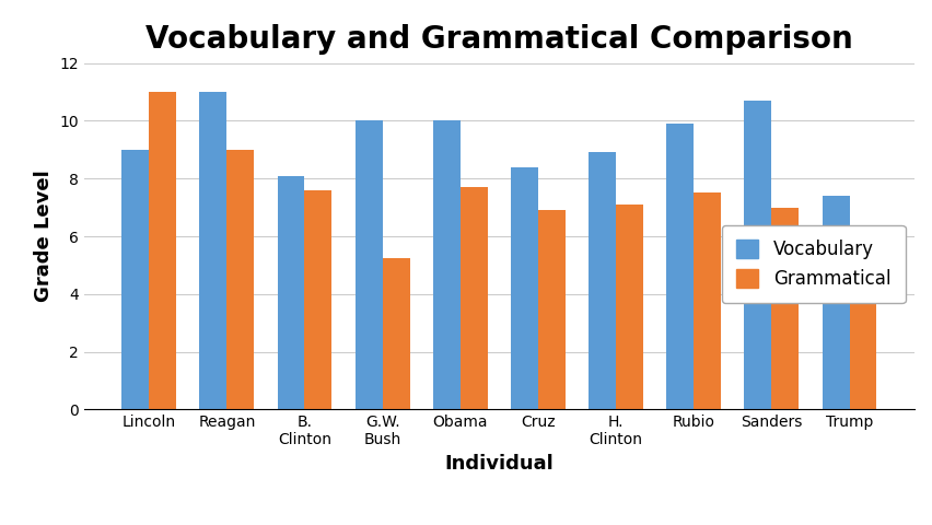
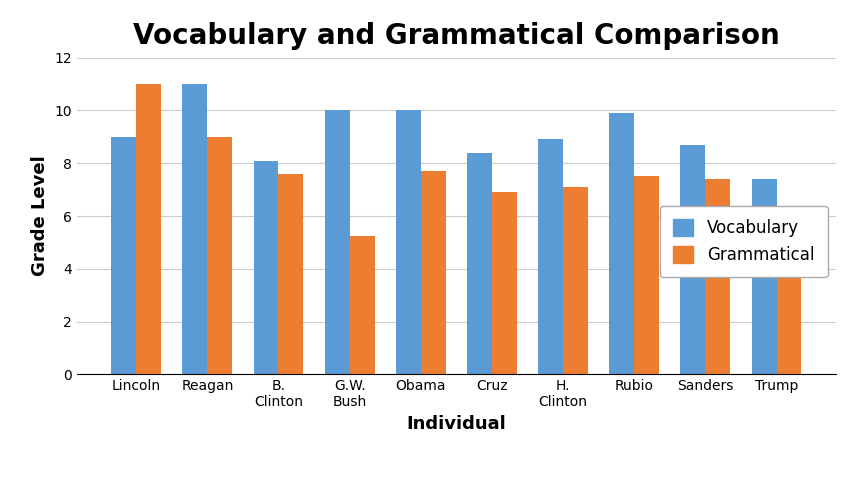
Vocabulary/Sanders: 10.7 -> 8.7
Grammatical/Sanders: 7.00 -> 7.40
